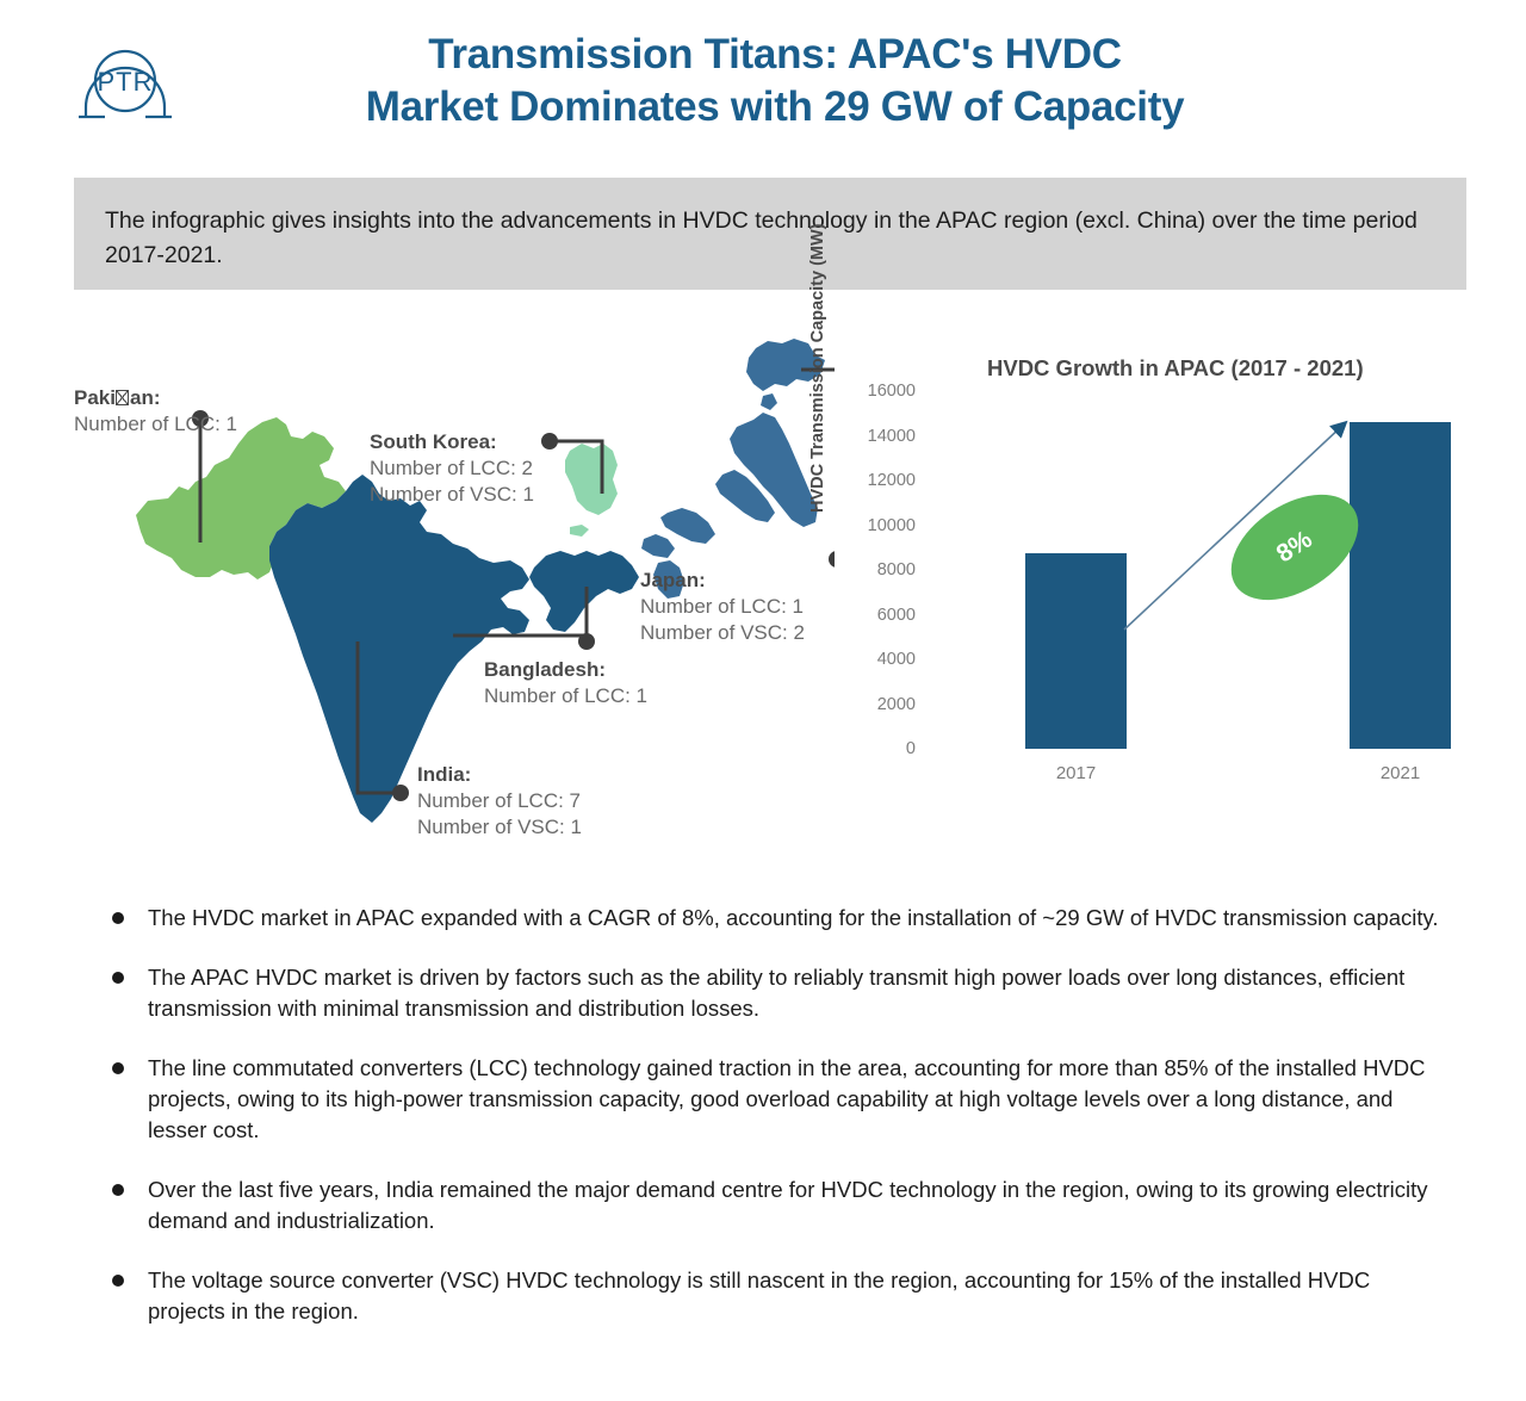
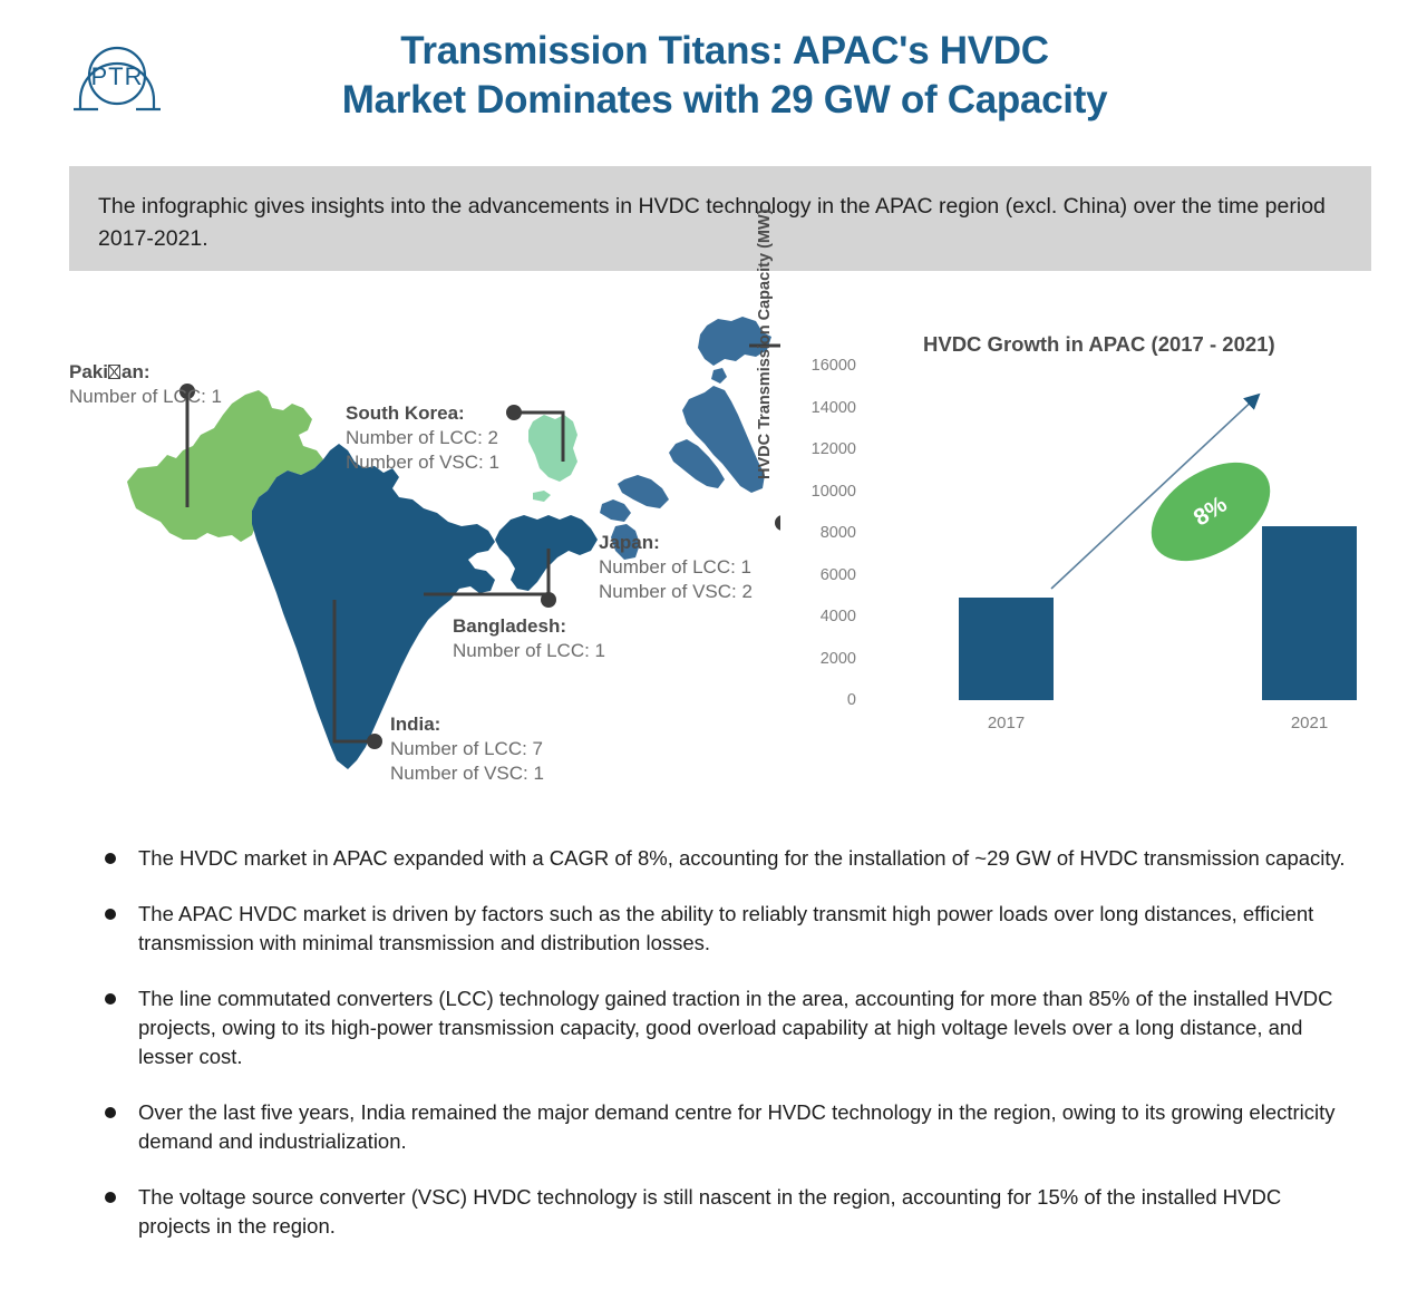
2017: 8800 -> 4900
2021: 14600 -> 8300
